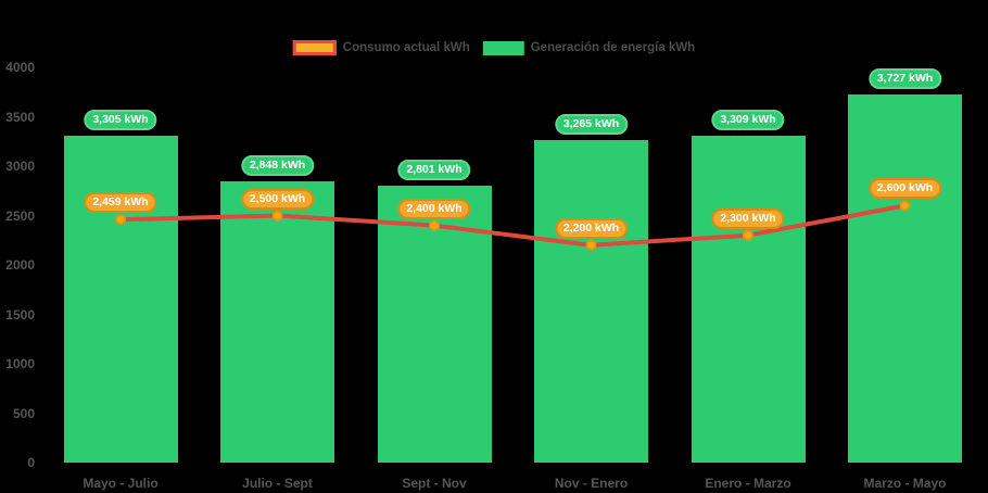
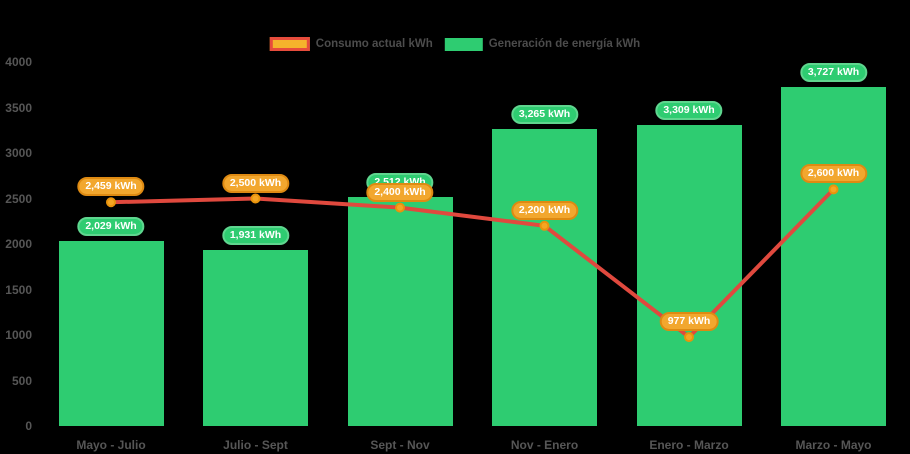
Generación de energía kWh/Mayo - Julio: 3,305 -> 2,029
Generación de energía kWh/Julio - Sept: 2,848 -> 1,931
Generación de energía kWh/Sept - Nov: 2,801 -> 2,512
Consumo actual kWh/Enero - Marzo: 2,300 -> 977
